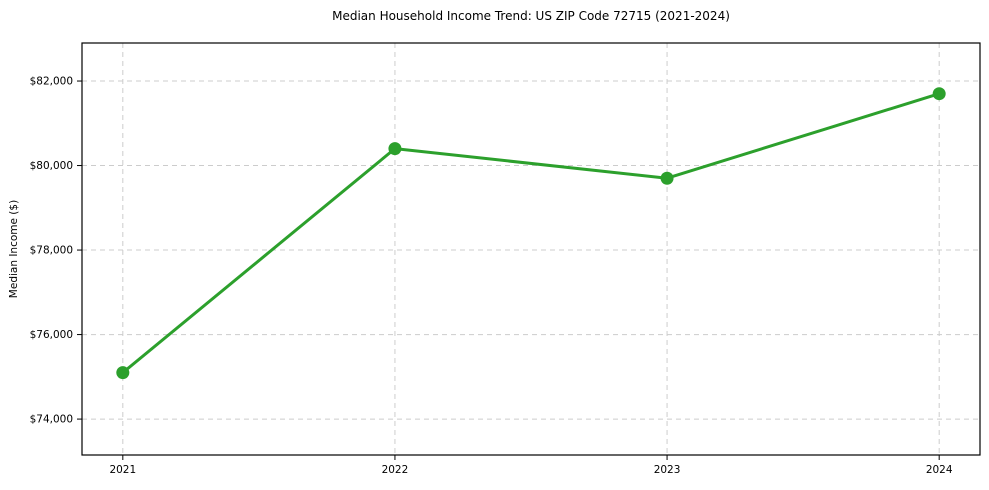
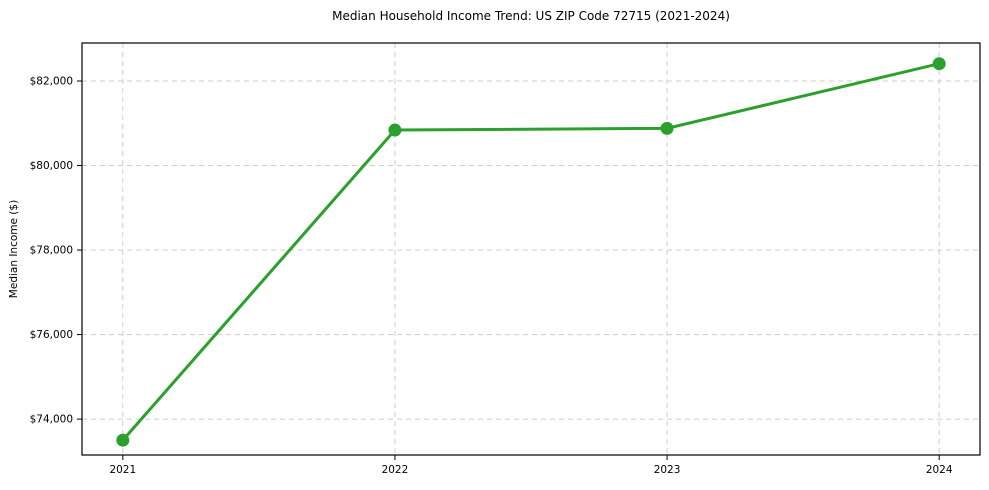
2021: $75100 -> $73500
2022: $80400 -> $80800
2023: $79700 -> $80900
2024: $81700 -> $82400
